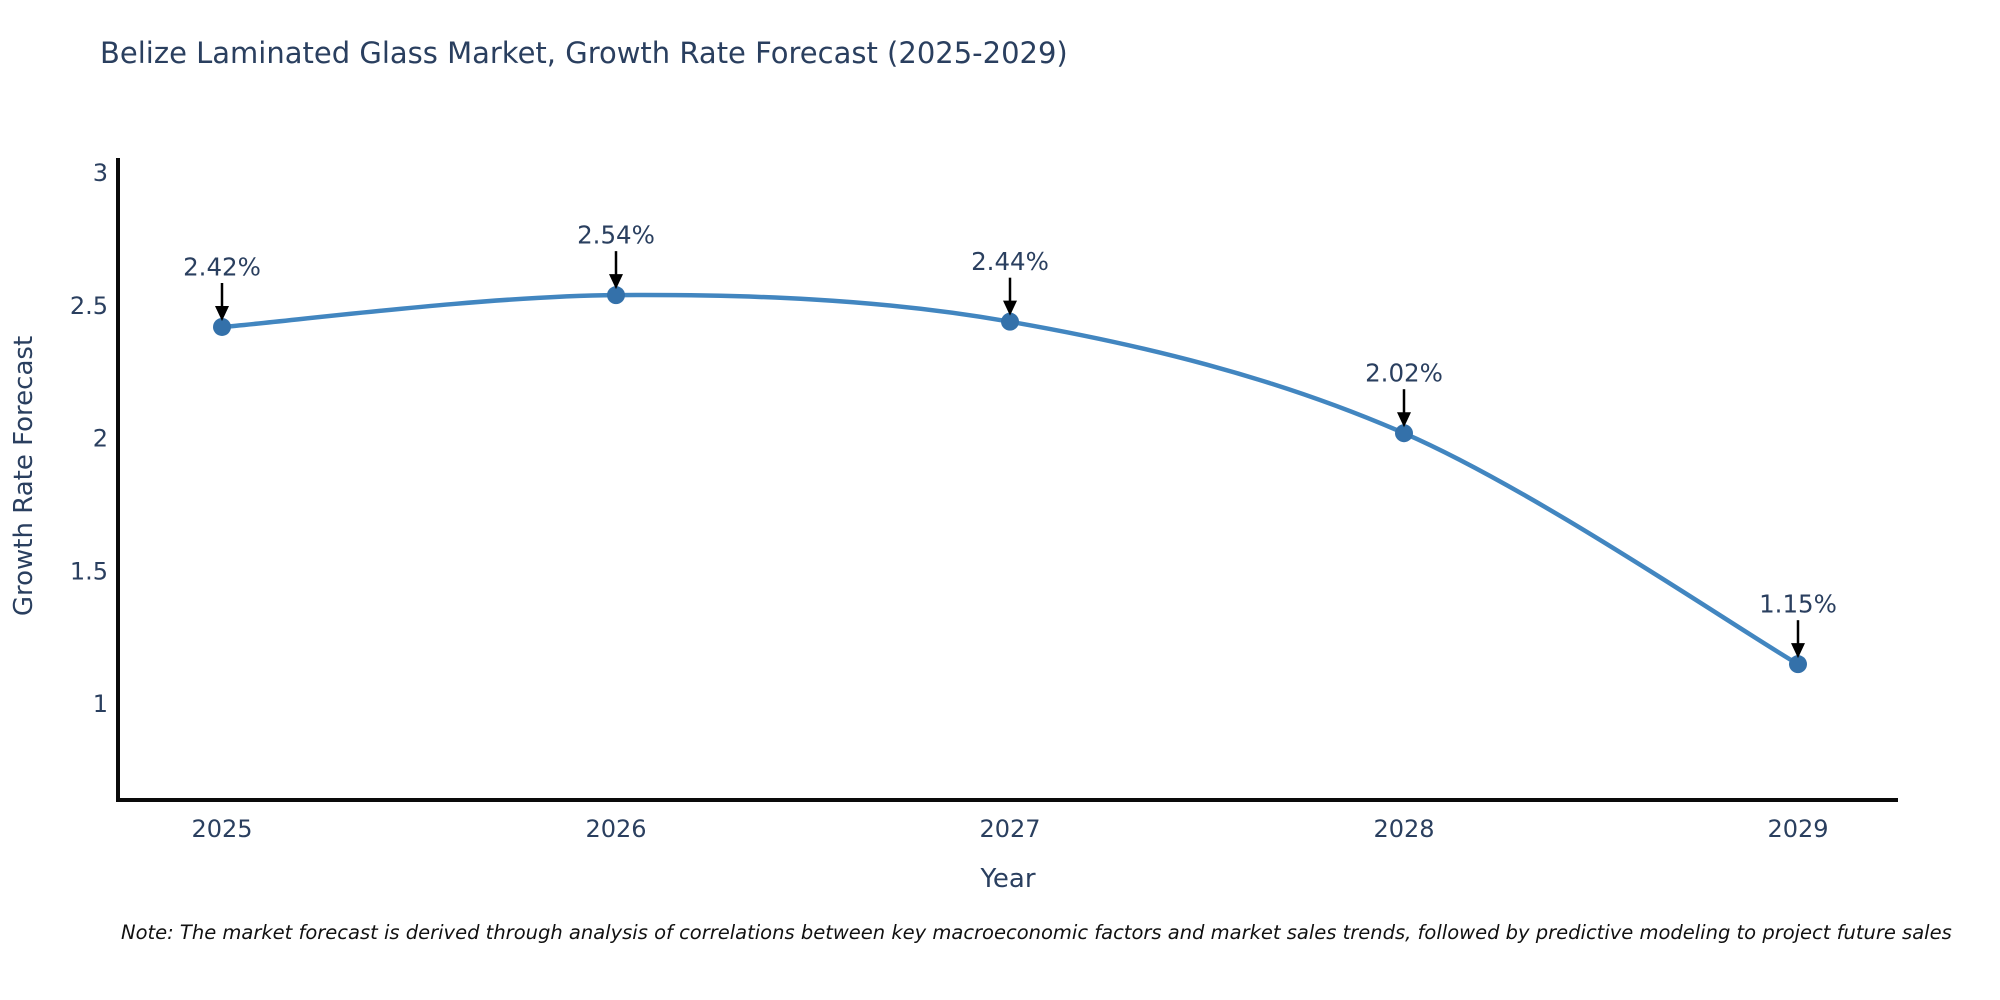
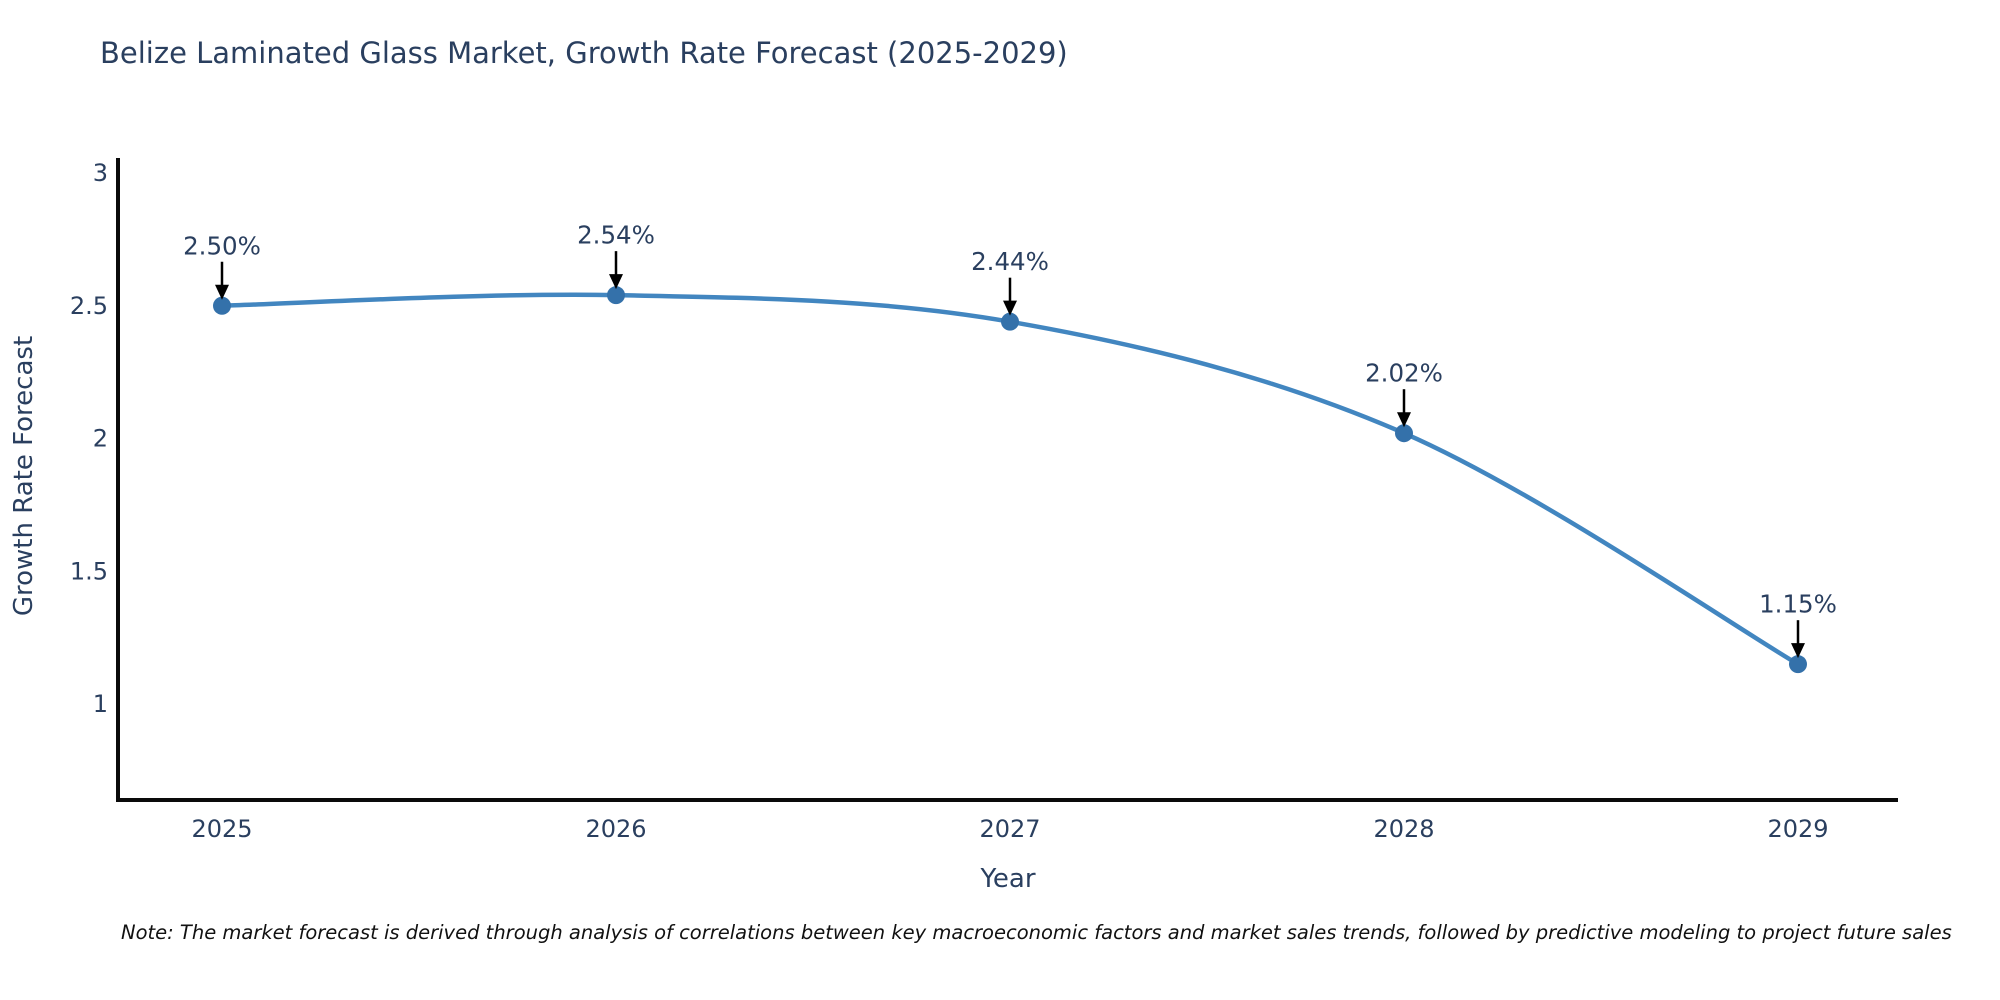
2025: 2.42% -> 2.50%
